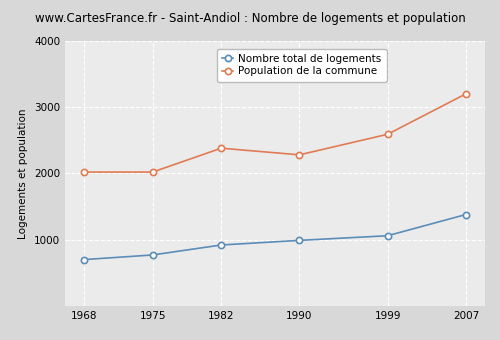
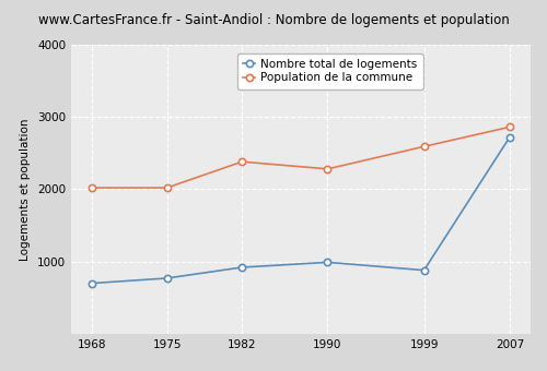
Nombre total de logements/1999: 1060 -> 880
Nombre total de logements/2007: 1380 -> 2720
Population de la commune/2007: 3200 -> 2860
